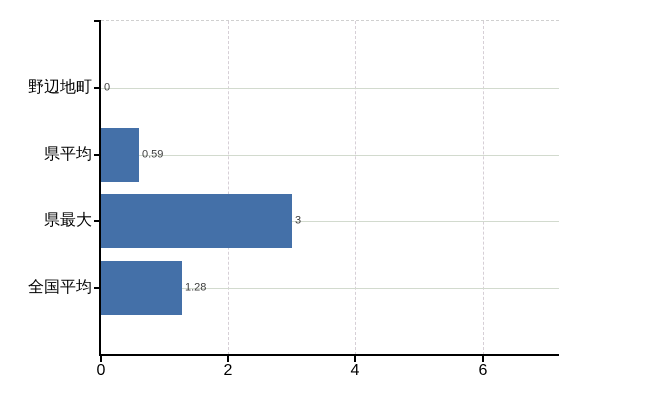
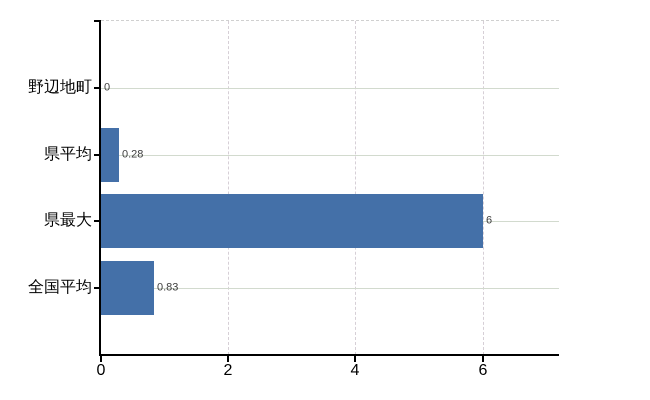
県平均: 0.59 -> 0.28
県最大: 3 -> 6
全国平均: 1.28 -> 0.83
